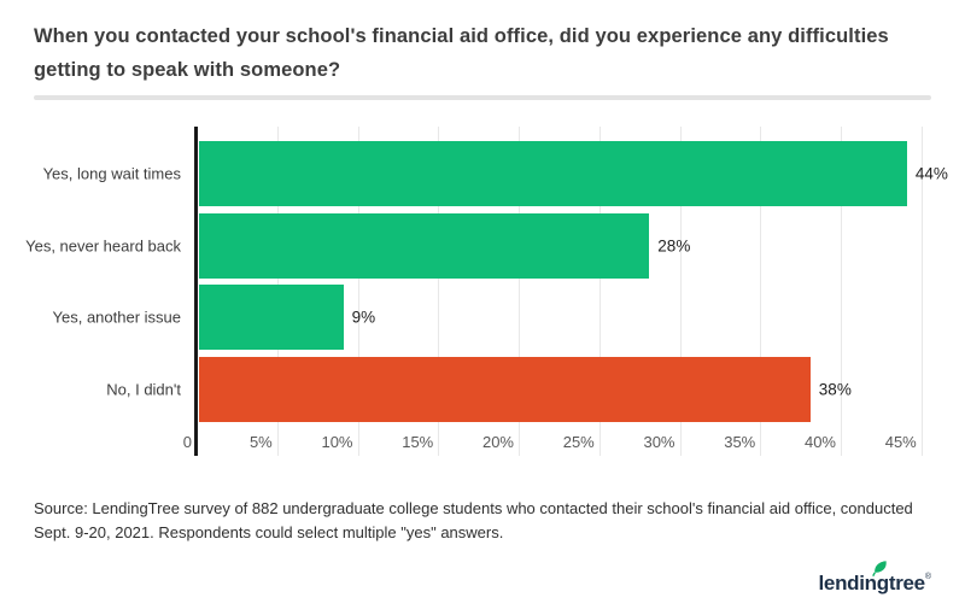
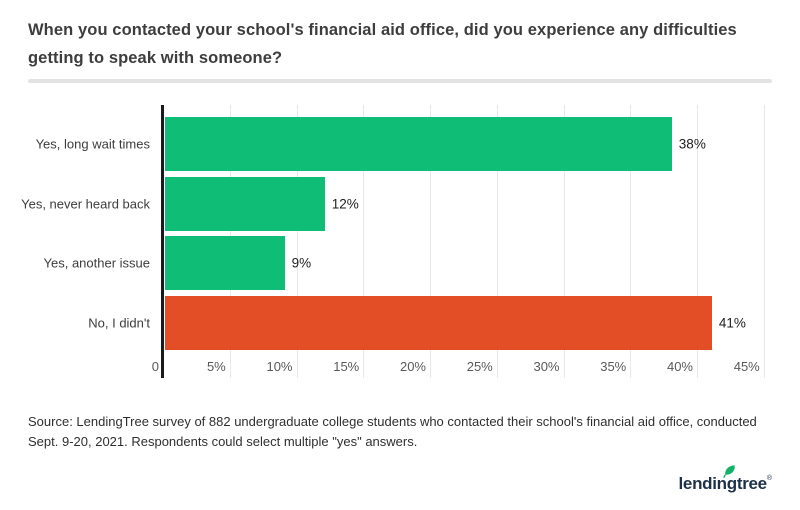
Yes, long wait times: 44% -> 38%
Yes, never heard back: 28% -> 12%
No, I didn't: 38% -> 41%
